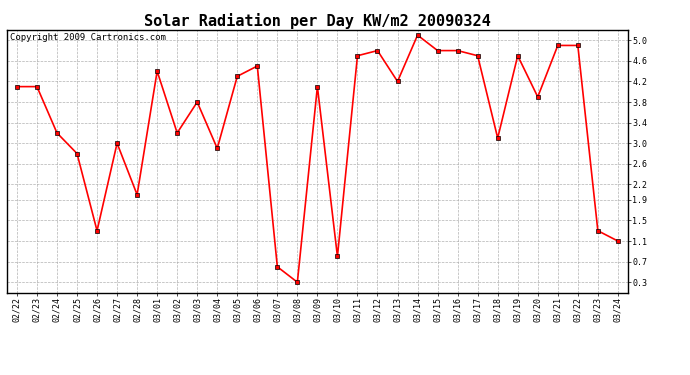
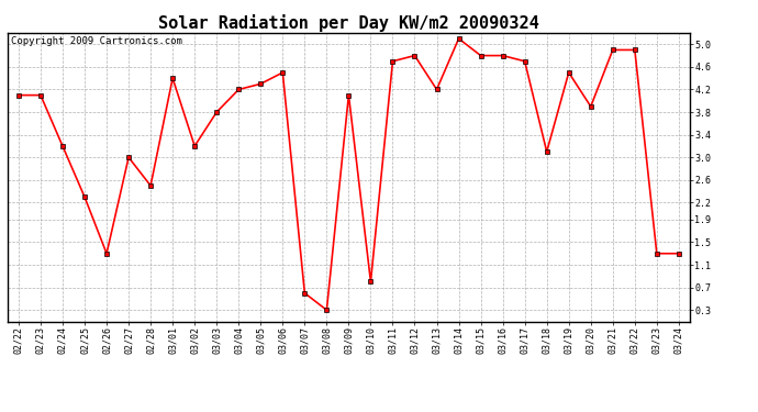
02/25: 2.8 -> 2.3
02/28: 2.0 -> 2.5
03/04: 2.9 -> 4.2
03/19: 4.7 -> 4.5
03/24: 1.1 -> 1.3
